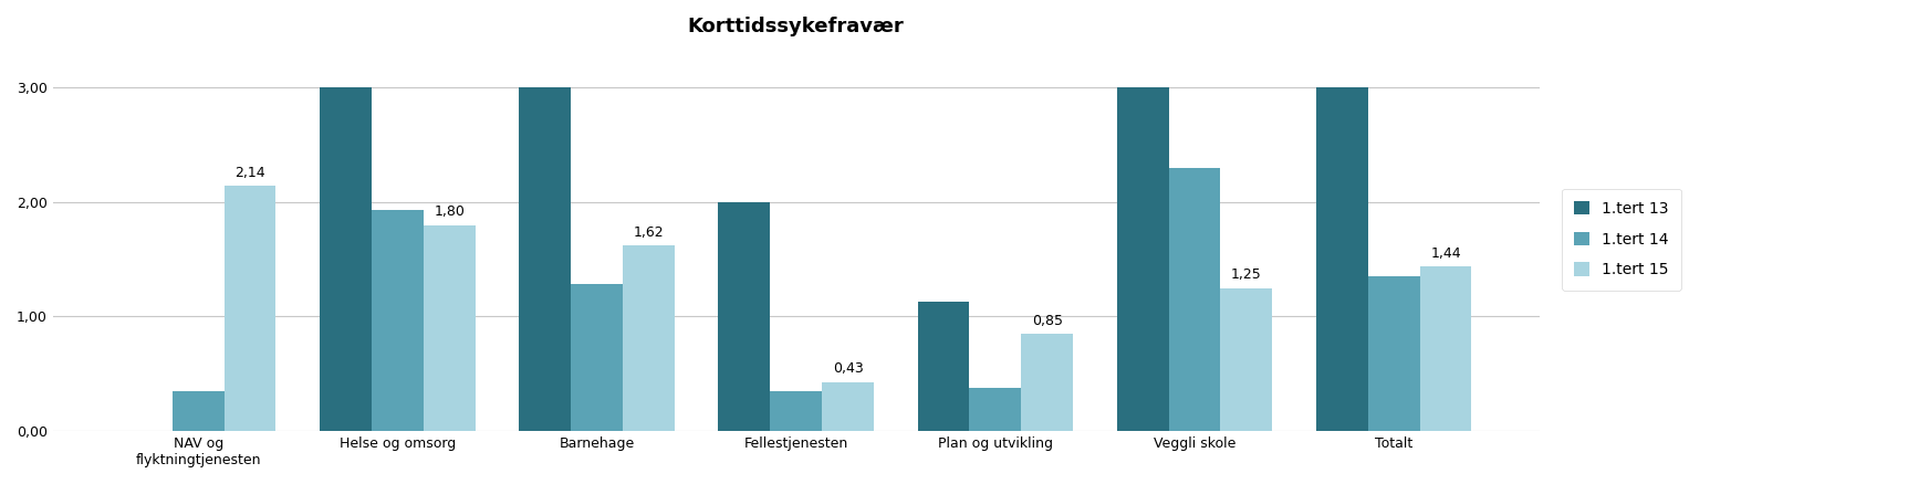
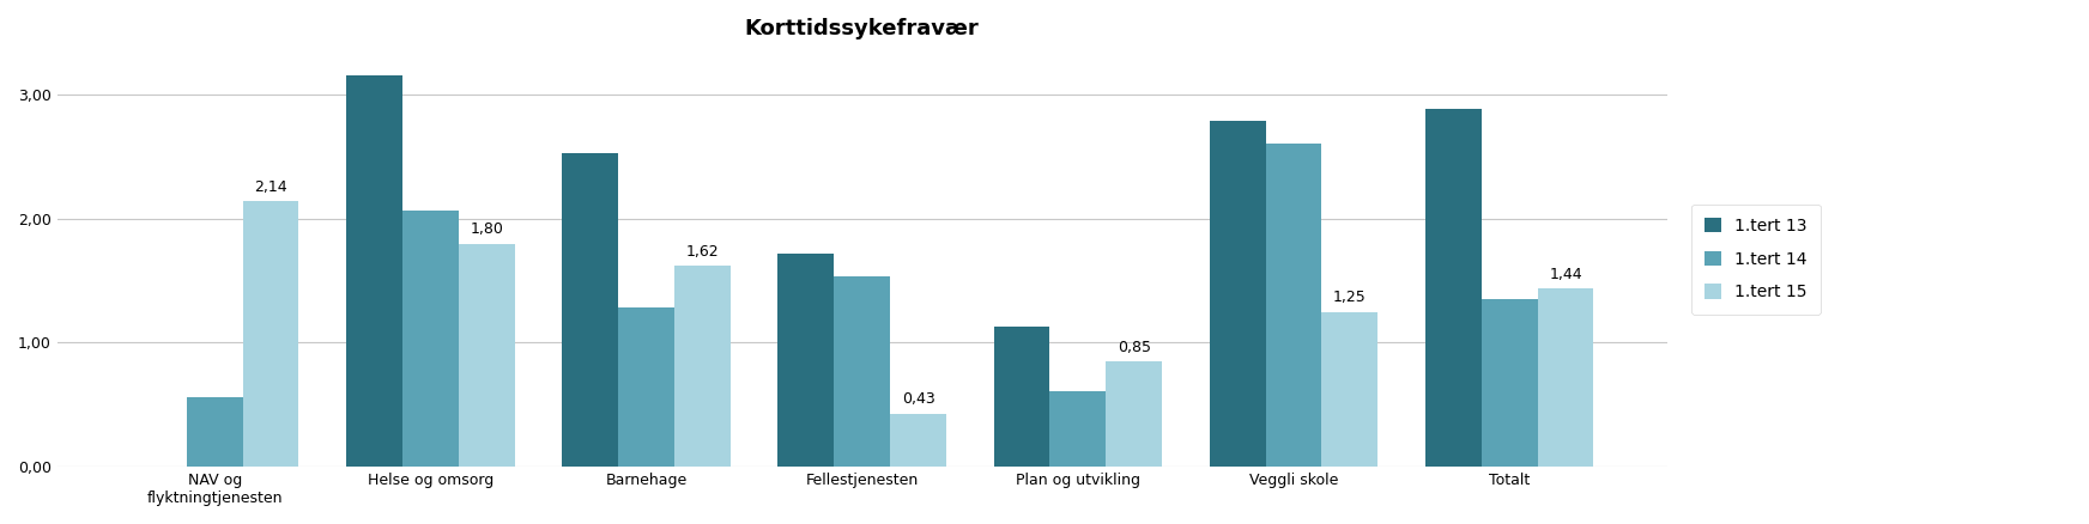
1.tert 14/NAV og flyktningtjenesten: 0,35 -> 0,56
1.tert 13/Helse og omsorg: 3,00 -> 3,16
1.tert 14/Helse og omsorg: 1,93 -> 2,07
1.tert 13/Barnehage: 3,00 -> 2,53
1.tert 13/Fellestjenesten: 2,00 -> 1,72
1.tert 14/Fellestjenesten: 0,35 -> 1,54
1.tert 14/Plan og utvikling: 0,38 -> 0,61
1.tert 13/Veggli skole: 3,00 -> 2,79
1.tert 14/Veggli skole: 2,30 -> 2,61
1.tert 13/Totalt: 3,00 -> 2,89
